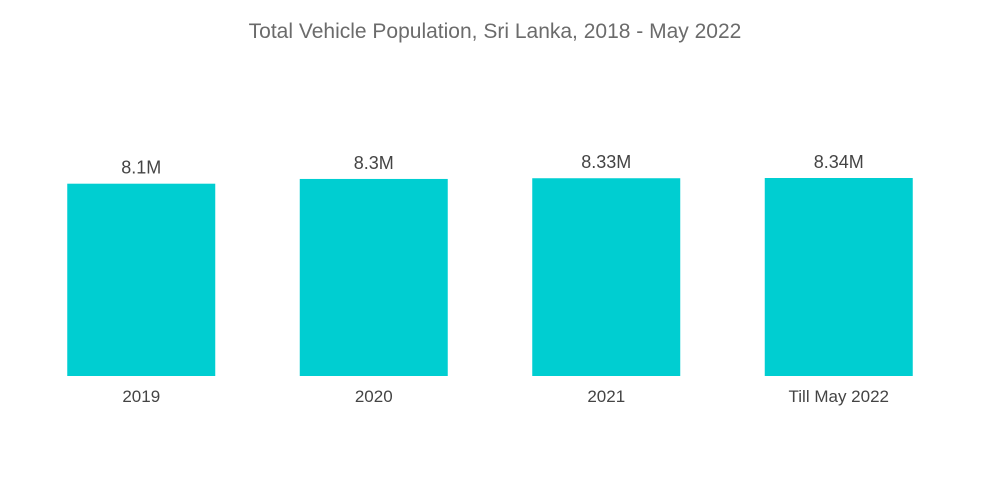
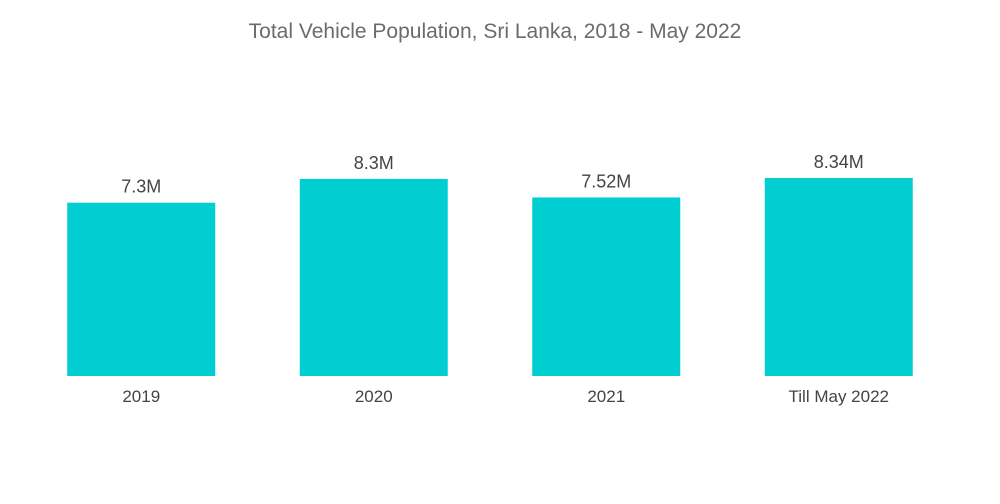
2019: 8.1M -> 7.3M
2021: 8.33M -> 7.52M
